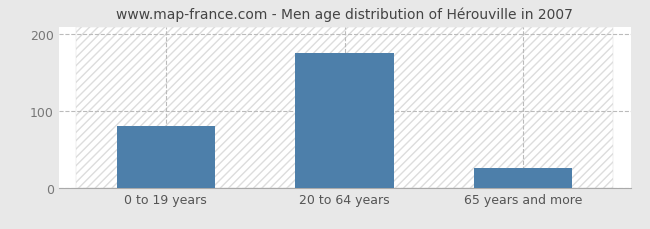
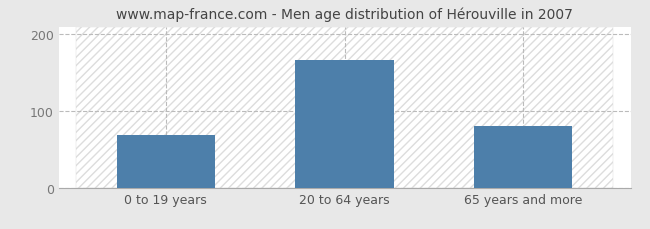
0 to 19 years: 80 -> 68
20 to 64 years: 175 -> 166
65 years and more: 25 -> 80
